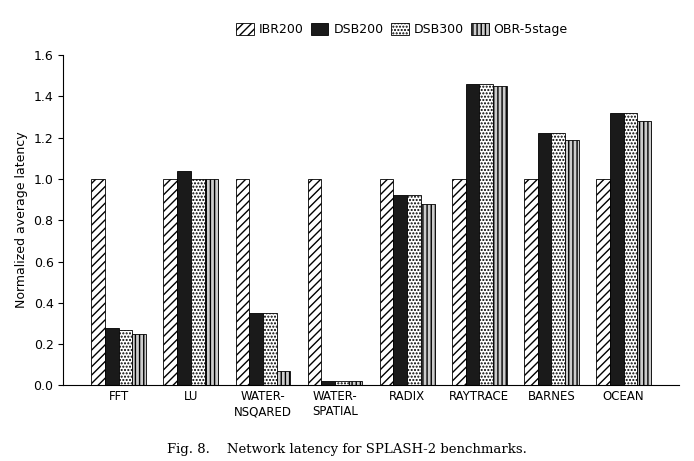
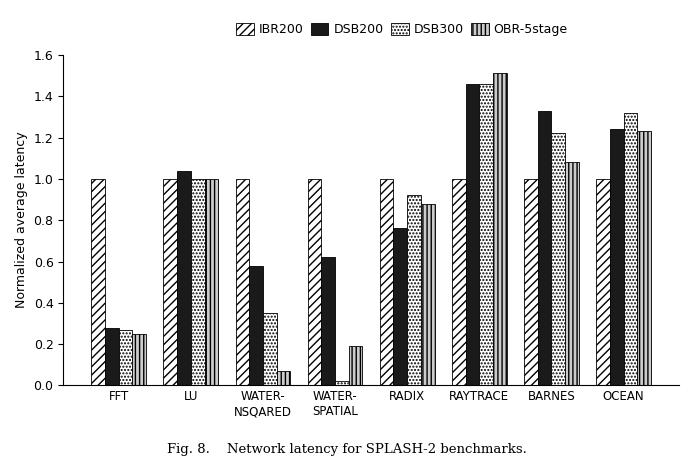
DSB200/WATER- NSQARED: 0.35 -> 0.58
DSB200/WATER- SPATIAL: 0.02 -> 0.62
OBR-5stage/WATER- SPATIAL: 0.02 -> 0.19
DSB200/RADIX: 0.92 -> 0.76
OBR-5stage/RAYTRACE: 1.45 -> 1.51
DSB200/BARNES: 1.22 -> 1.33
OBR-5stage/BARNES: 1.19 -> 1.08
DSB200/OCEAN: 1.32 -> 1.24
OBR-5stage/OCEAN: 1.28 -> 1.23
